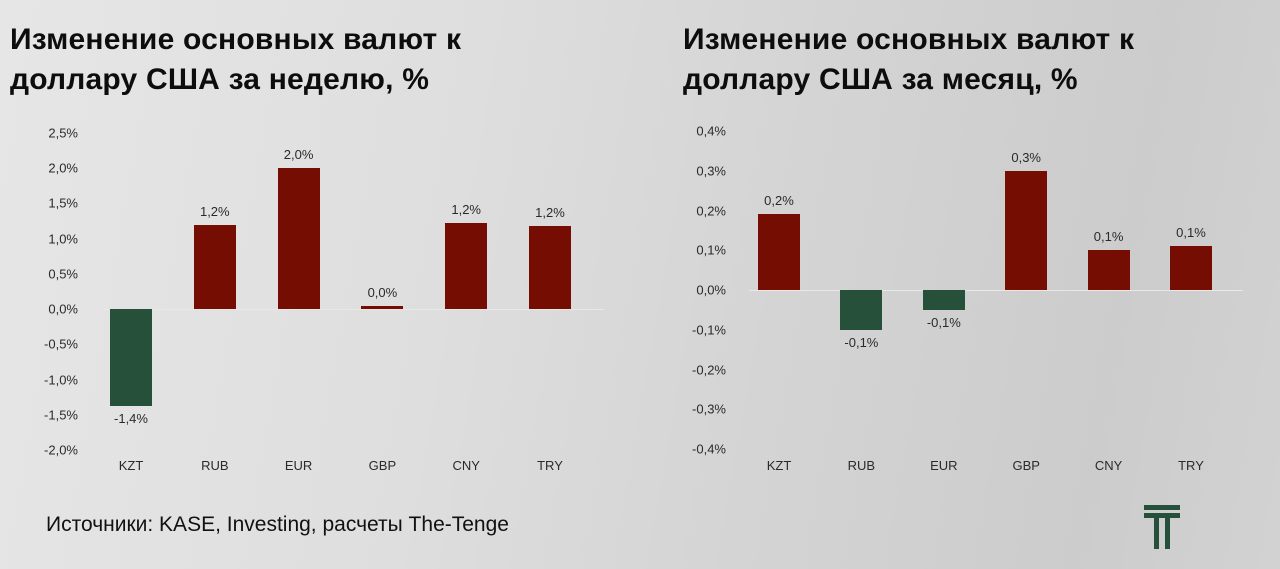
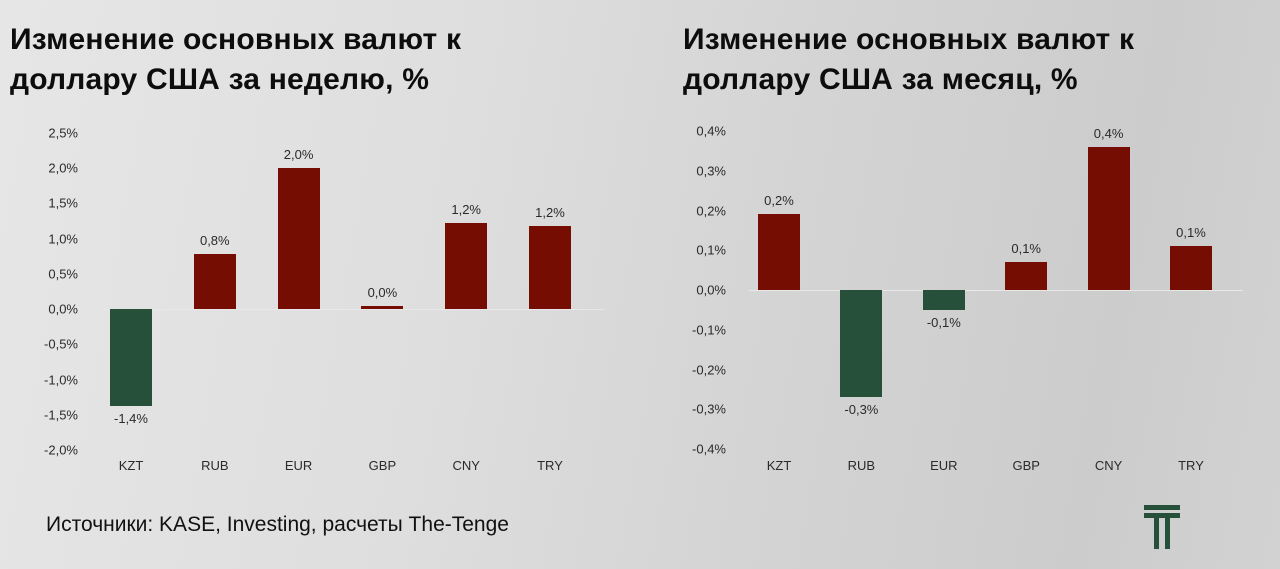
Изменение основных валют к доллару США за неделю, %/RUB: 1,2% -> 0,8%
Изменение основных валют к доллару США за месяц, %/RUB: -0,1% -> -0,3%
Изменение основных валют к доллару США за месяц, %/GBP: 0,3% -> 0,1%
Изменение основных валют к доллару США за месяц, %/CNY: 0,1% -> 0,4%
